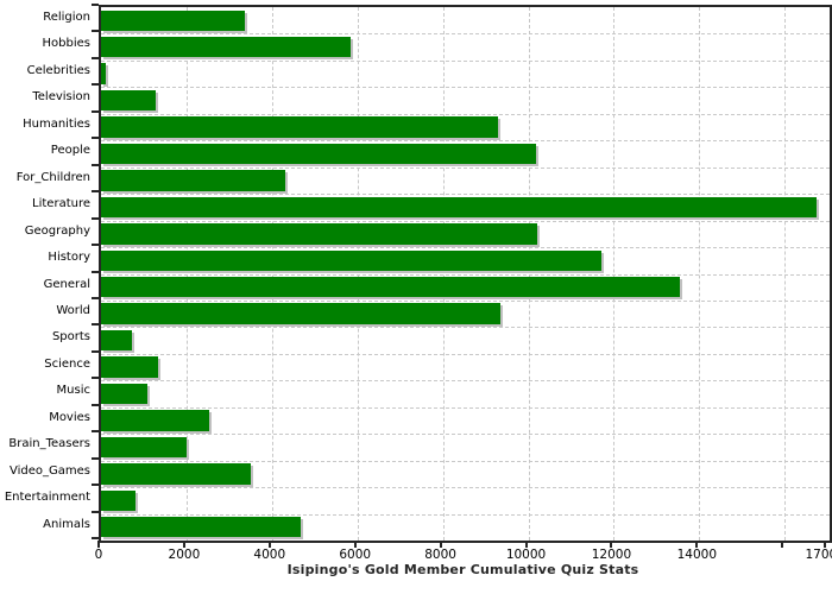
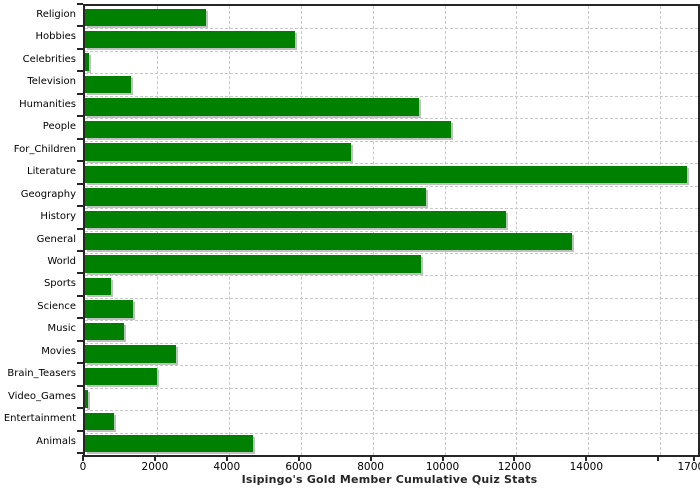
For_Children: 4300 -> 7400
Geography: 10200 -> 9500
Video_Games: 3500 -> 100
